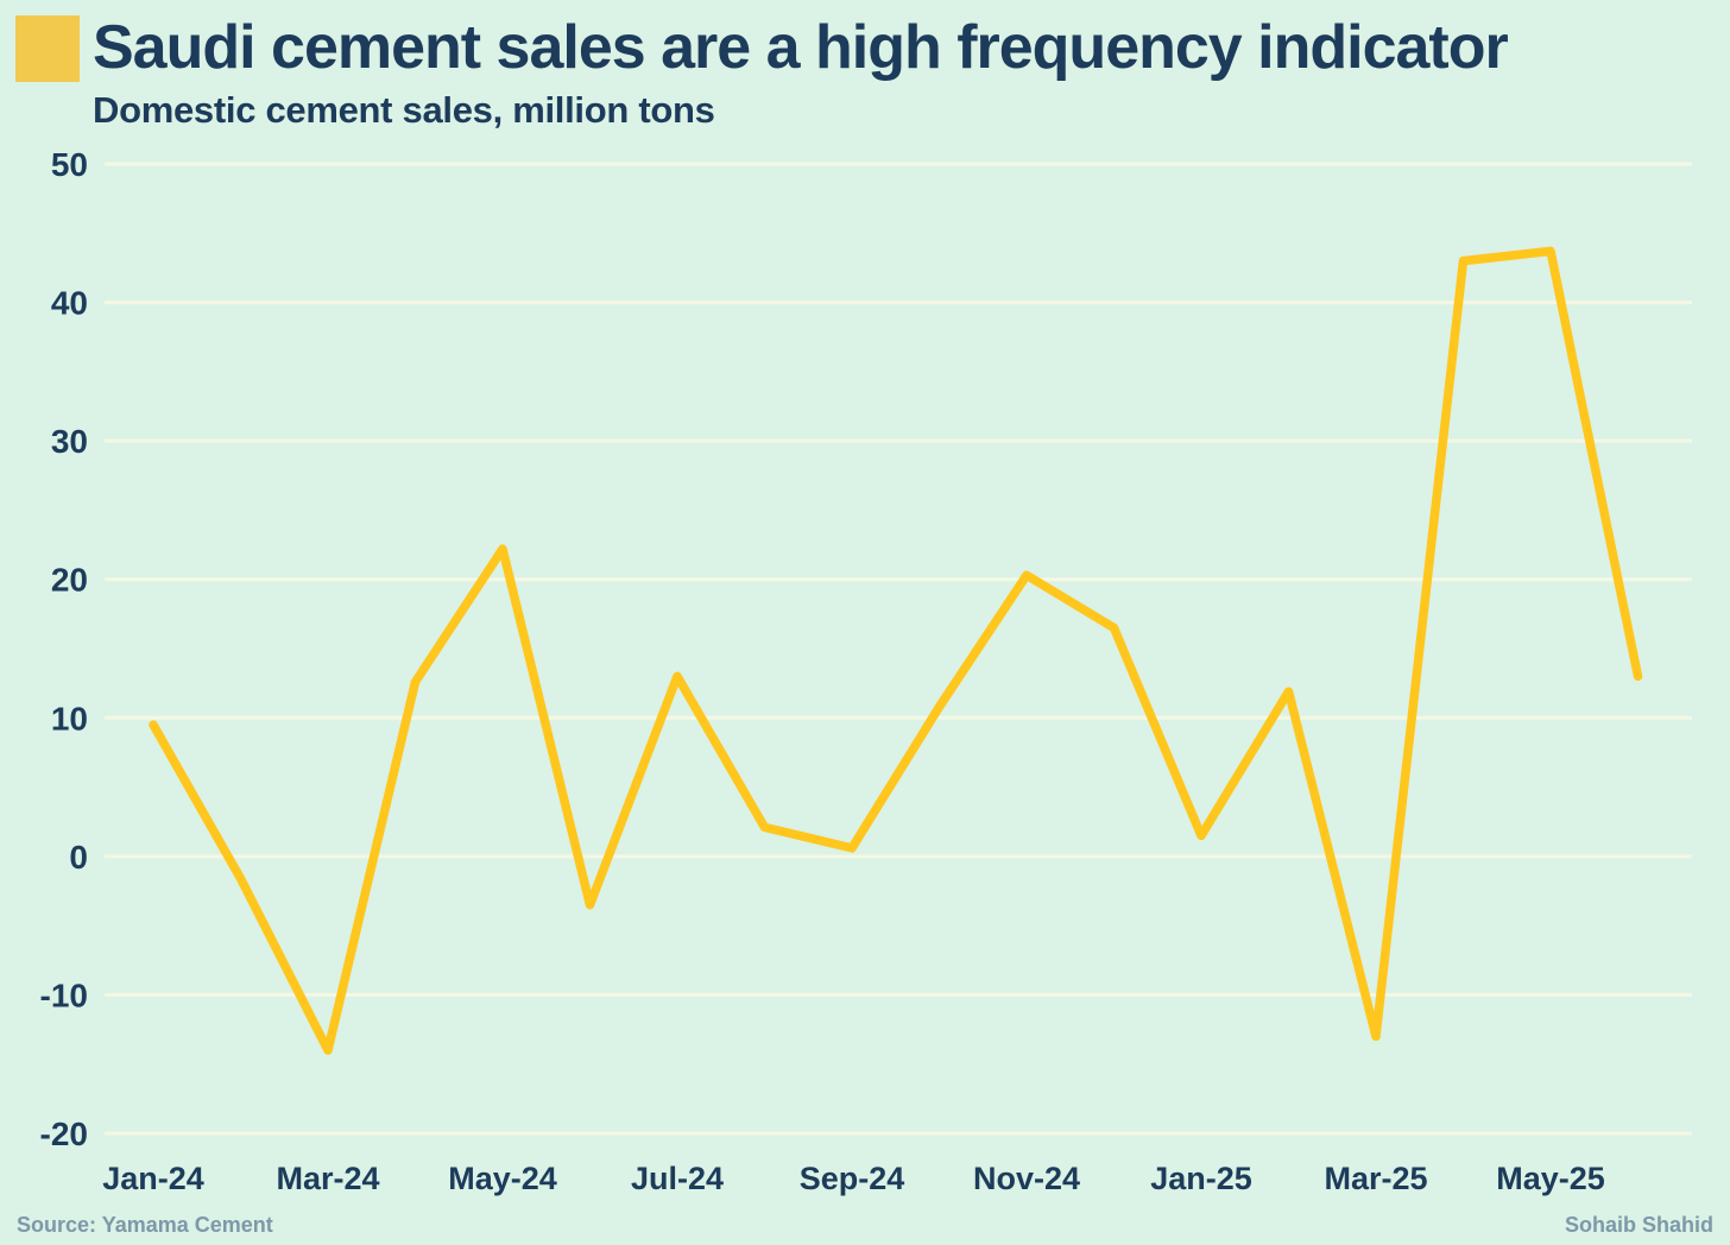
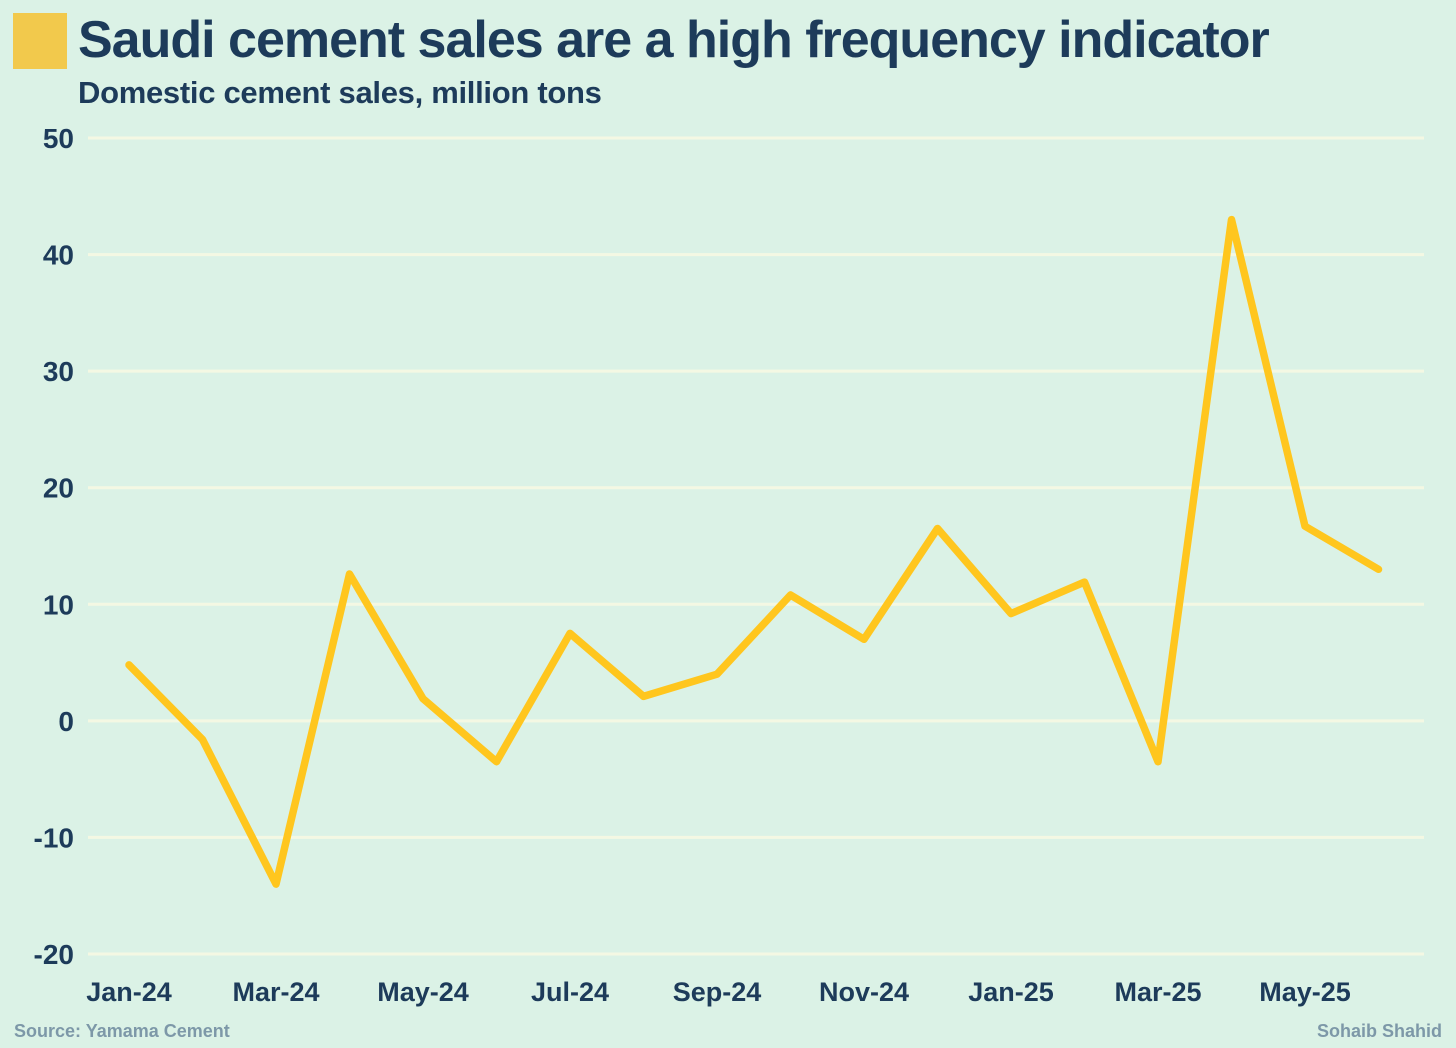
Jan-24: 9.5 -> 4.8
May-24: 22.2 -> 1.9
Jul-24: 13.0 -> 7.5
Sep-24: 0.6 -> 4.0
Nov-24: 20.3 -> 7.0
Jan-25: 1.5 -> 9.2
Mar-25: -13.0 -> -3.5
May-25: 43.7 -> 16.7
